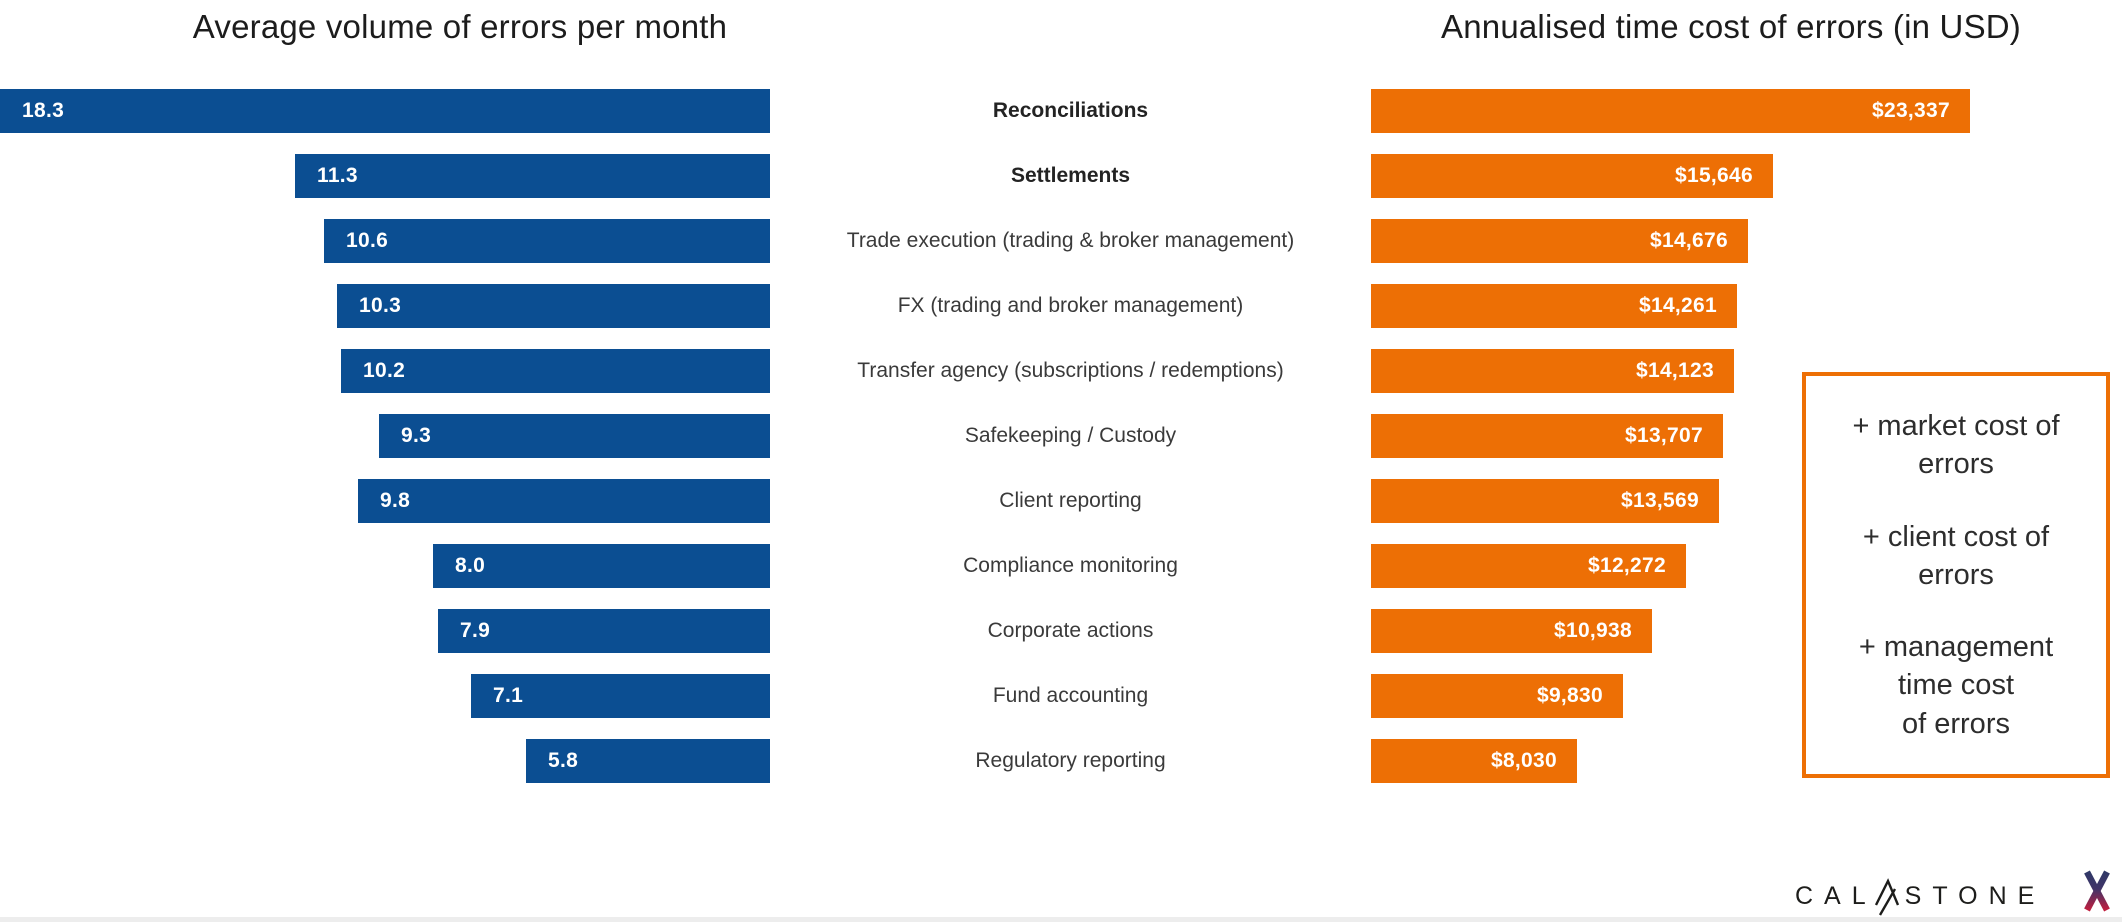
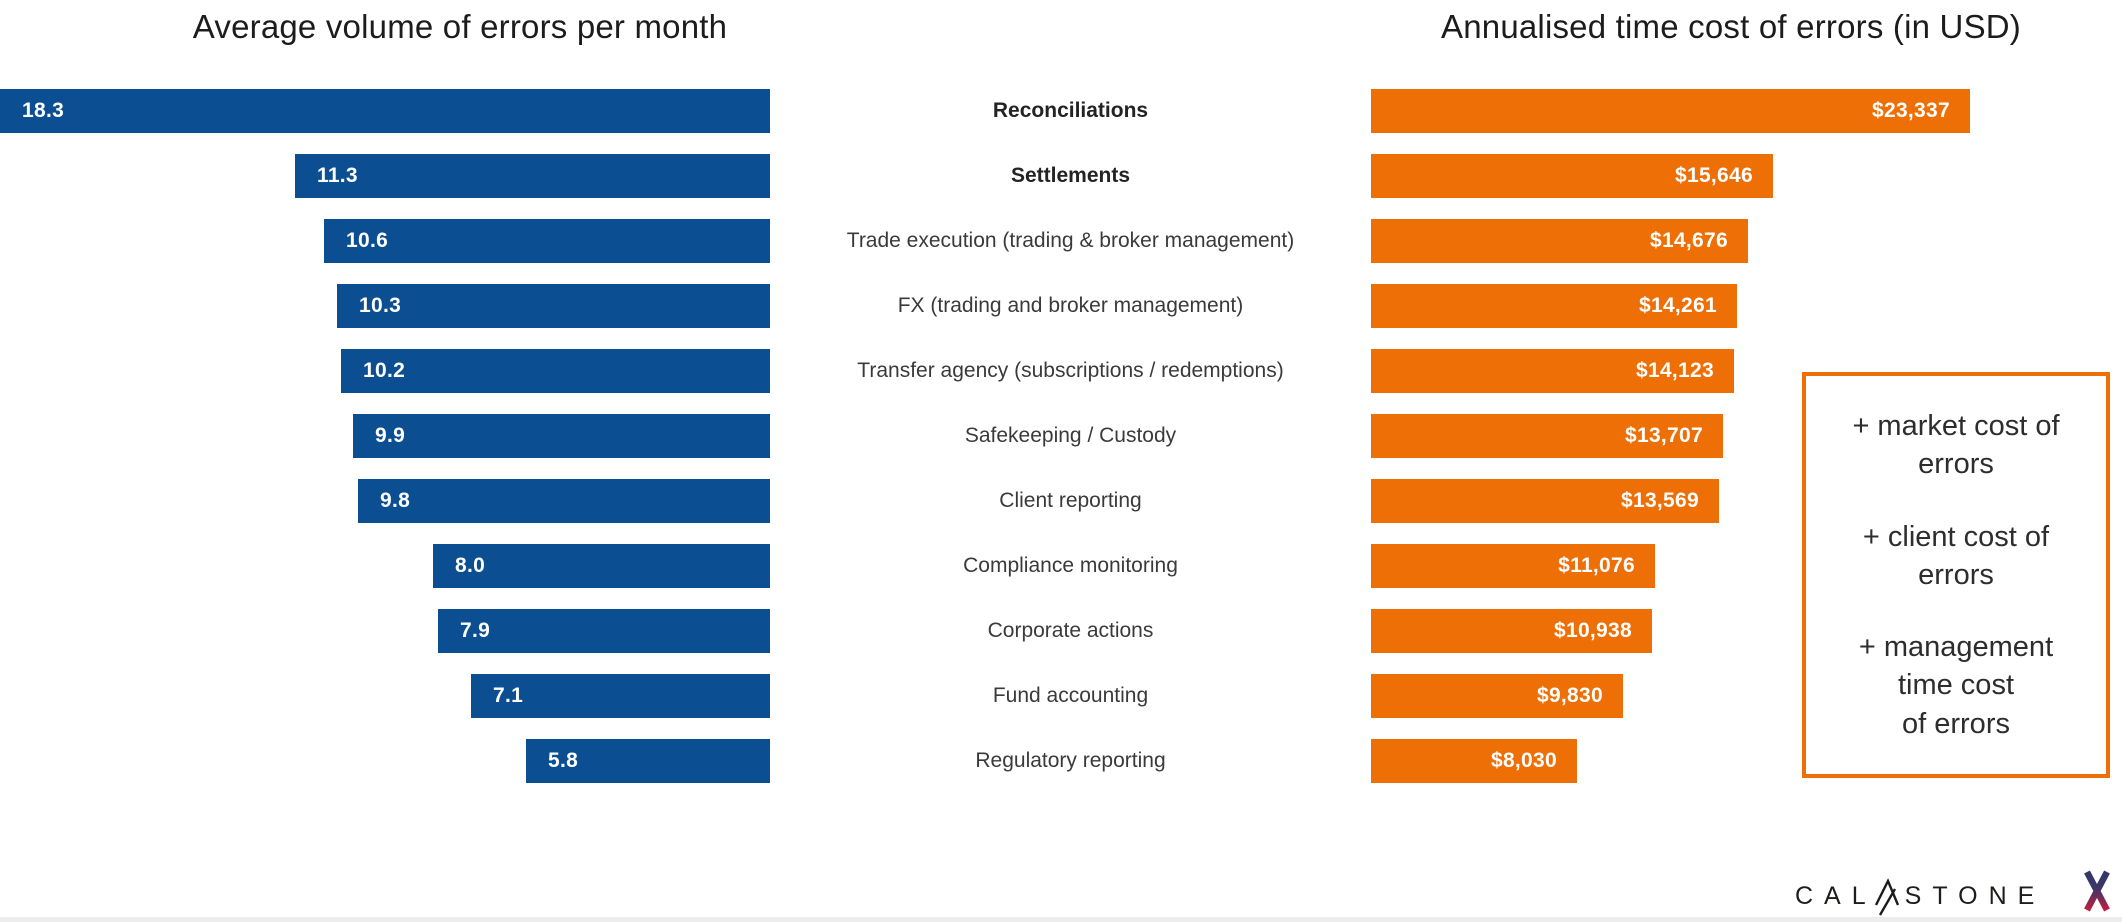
Average volume of errors per month/Safekeeping / Custody: 9.3 -> 9.9
Annualised time cost of errors (in USD)/Compliance monitoring: $12,272 -> $11,076
